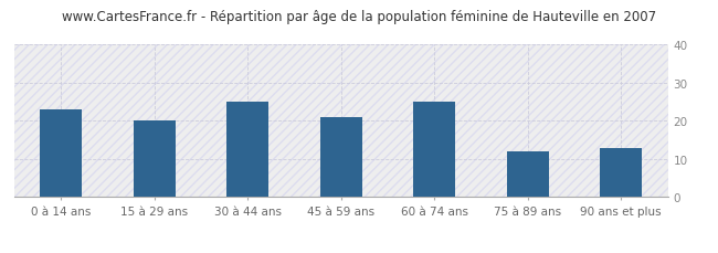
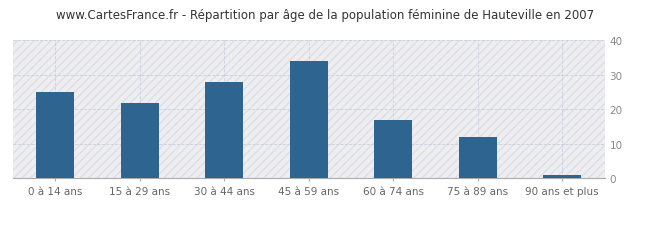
0 à 14 ans: 23 -> 25
15 à 29 ans: 20 -> 22
30 à 44 ans: 25 -> 28
45 à 59 ans: 21 -> 34
60 à 74 ans: 25 -> 17
90 ans et plus: 13 -> 1
